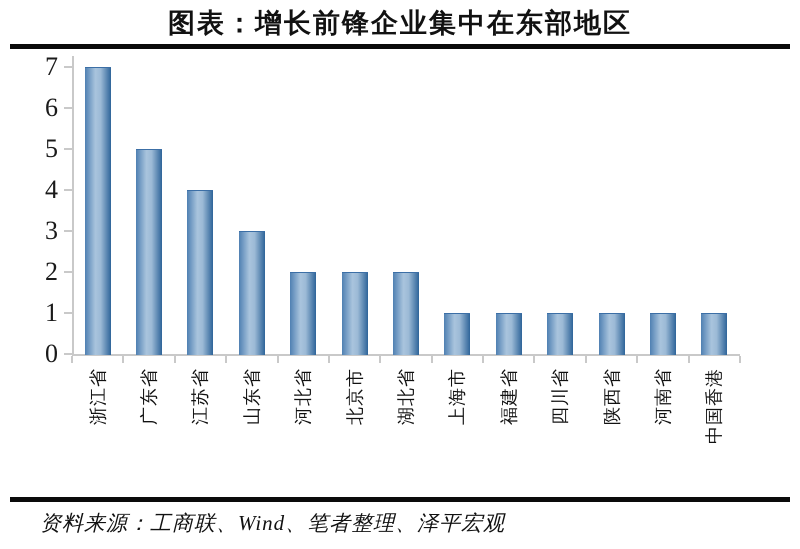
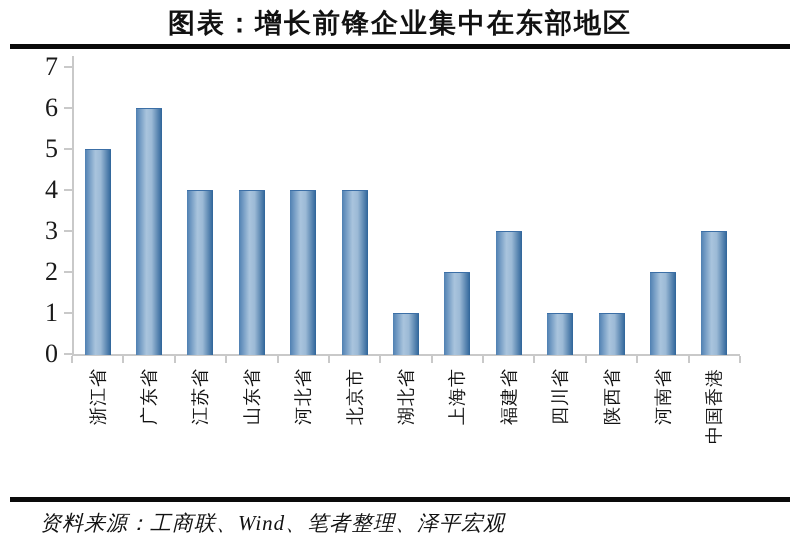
浙江省: 7 -> 5
广东省: 5 -> 6
山东省: 3 -> 4
河北省: 2 -> 4
北京市: 2 -> 4
湖北省: 2 -> 1
上海市: 1 -> 2
福建省: 1 -> 3
河南省: 1 -> 2
中国香港: 1 -> 3
